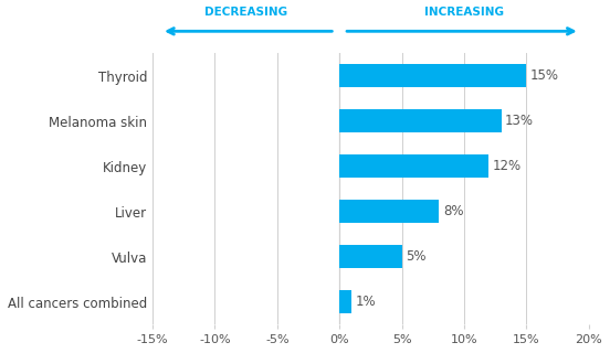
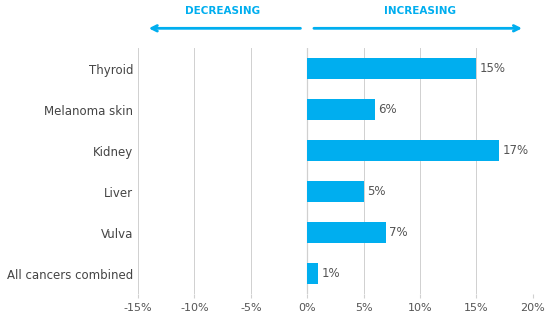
Melanoma skin: 13% -> 6%
Kidney: 12% -> 17%
Liver: 8% -> 5%
Vulva: 5% -> 7%
